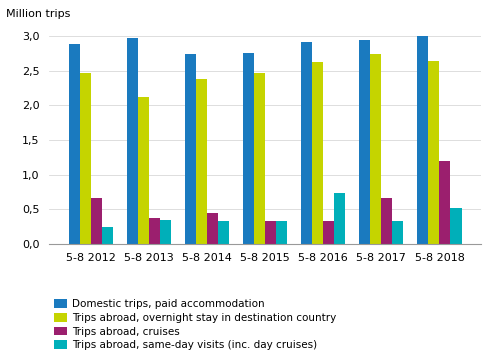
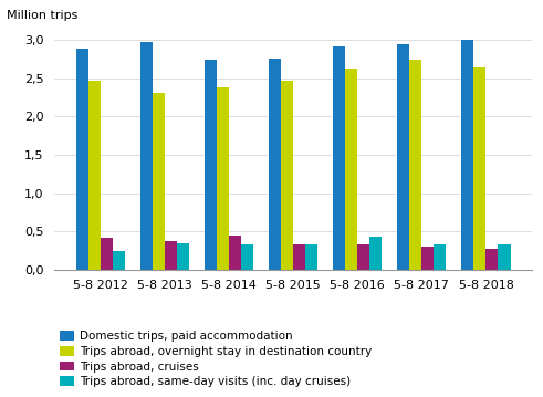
Trips abroad, cruises/5-8 2012: 0,66 -> 0,42
Trips abroad, overnight stay in destination country/5-8 2013: 2,12 -> 2,30
Trips abroad, same-day visits (inc. day cruises)/5-8 2016: 0,74 -> 0,44
Trips abroad, cruises/5-8 2017: 0,66 -> 0,31
Trips abroad, cruises/5-8 2018: 1,20 -> 0,27
Trips abroad, same-day visits (inc. day cruises)/5-8 2018: 0,52 -> 0,33
